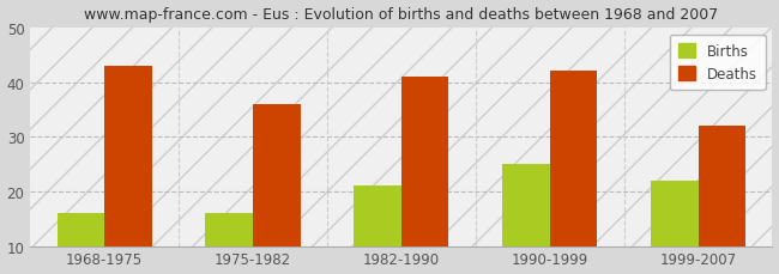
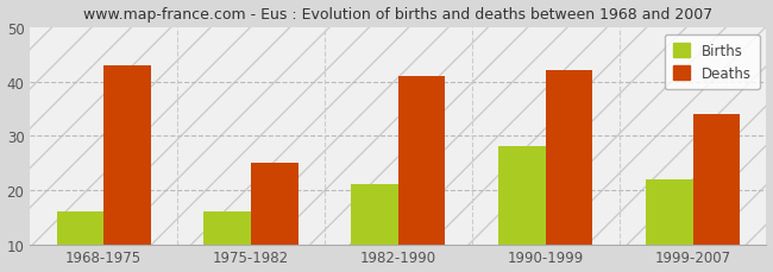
Deaths/1975-1982: 36 -> 25
Births/1990-1999: 25 -> 28
Deaths/1999-2007: 32 -> 34
